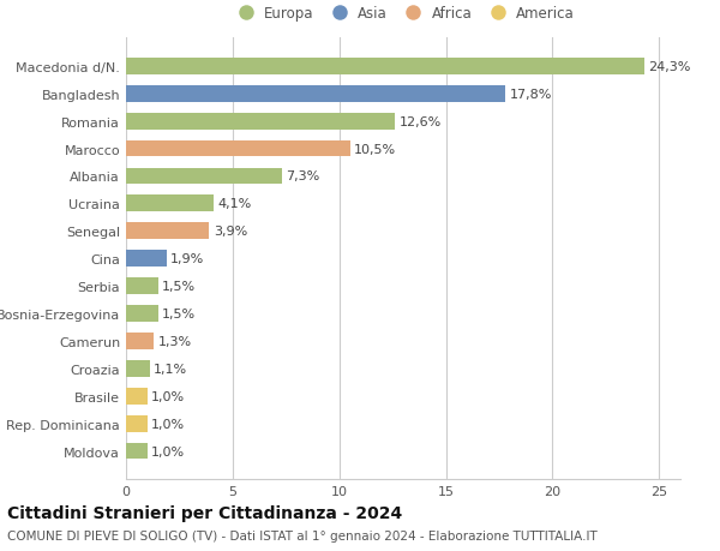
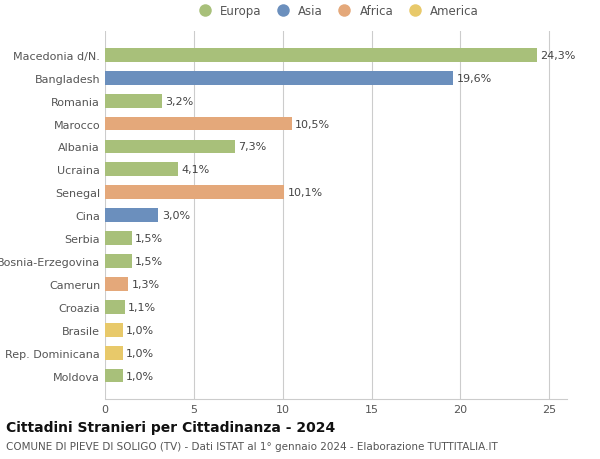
Bangladesh: 17,8% -> 19,6%
Romania: 12,6% -> 3,2%
Senegal: 3,9% -> 10,1%
Cina: 1,9% -> 3,0%
